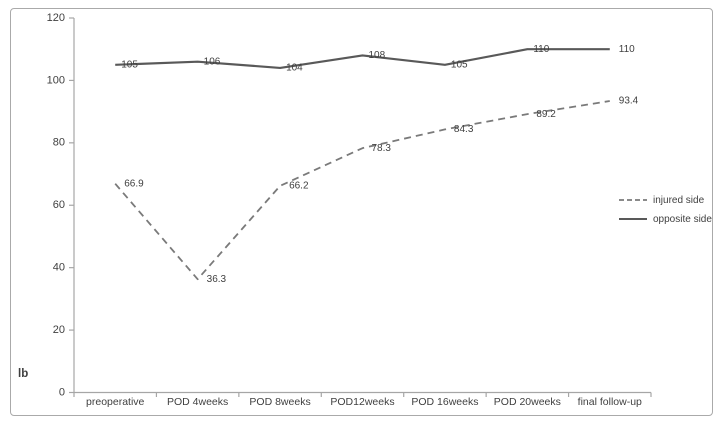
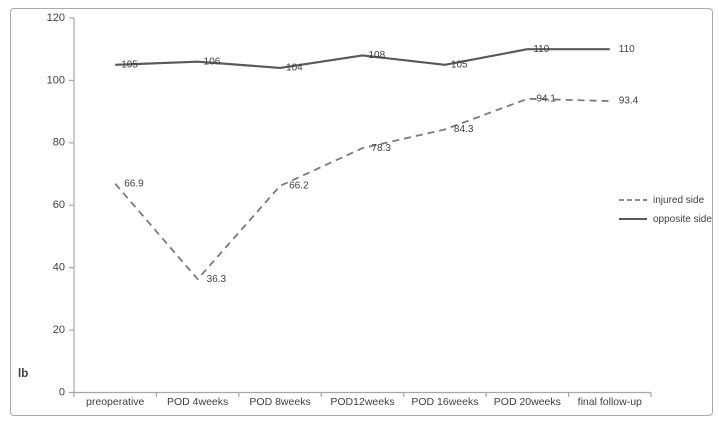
injured side/POD 20weeks: 89.2 -> 94.1
